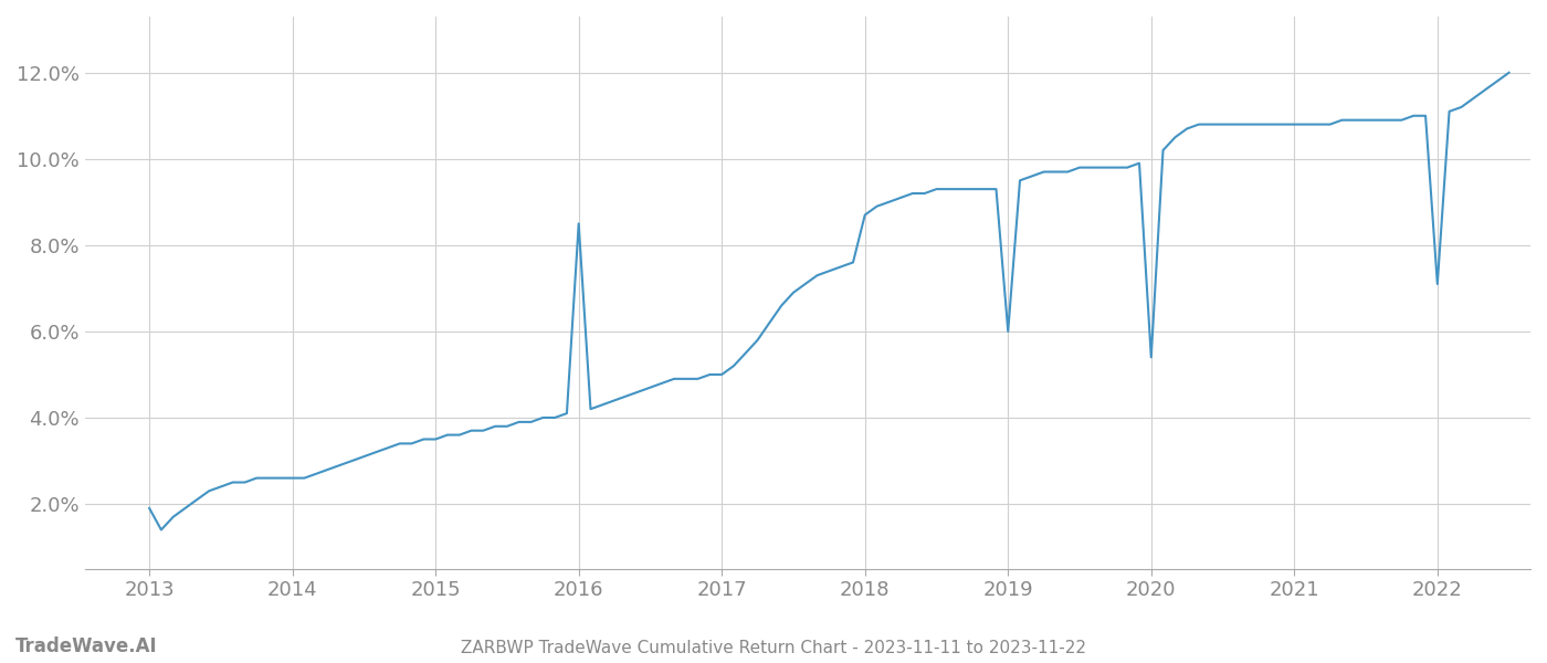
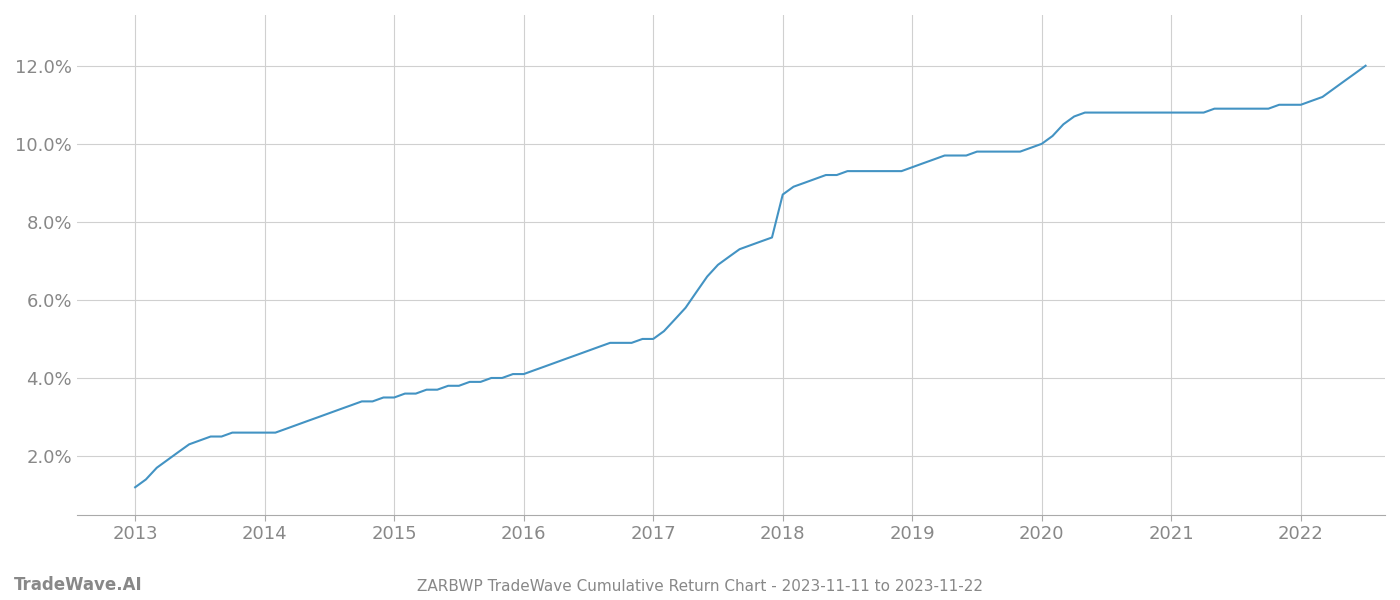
2013: 1.9% -> 1.2%
2016: 8.5% -> 4.1%
2019: 6.0% -> 9.4%
2020: 5.4% -> 10.0%
2022: 7.1% -> 11.0%
